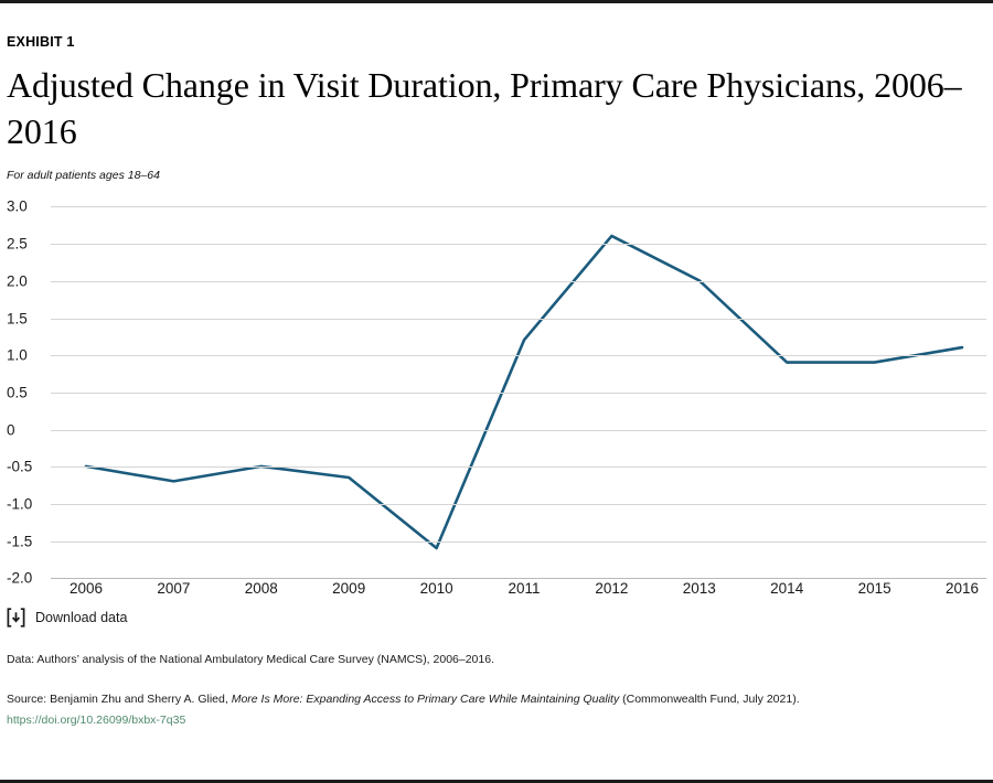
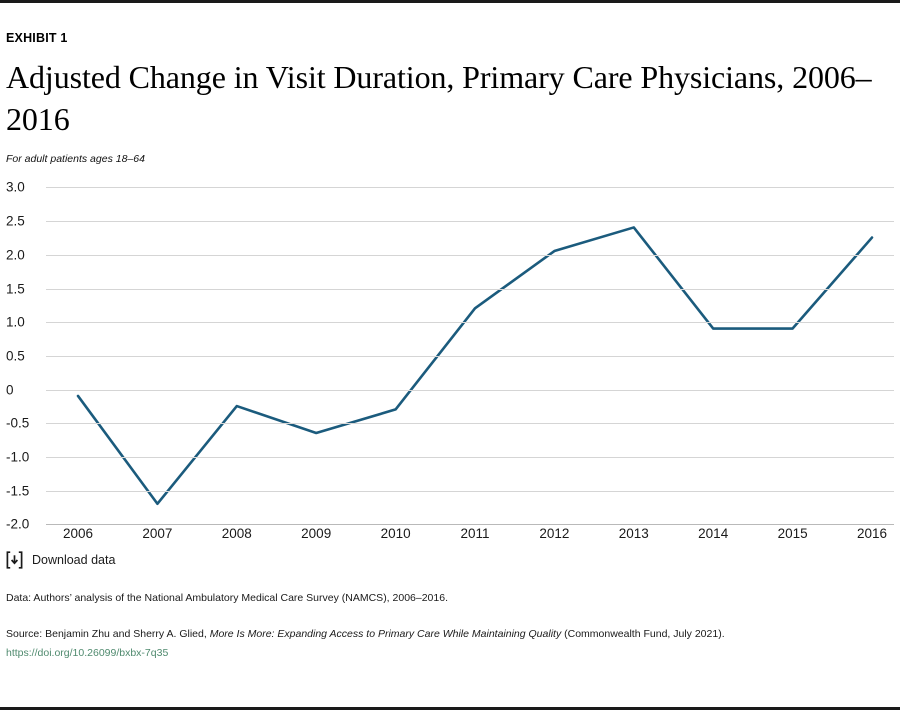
2006: -0.5 -> -0.1
2007: -0.7 -> -1.7
2008: -0.5 -> -0.2
2010: -1.6 -> -0.3
2012: 2.6 -> 2.0
2013: 2.0 -> 2.4
2016: 1.1 -> 2.2
